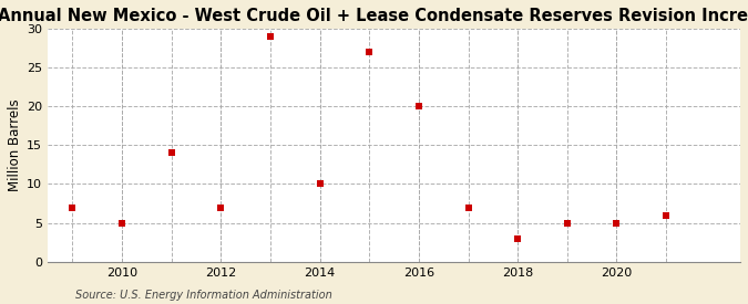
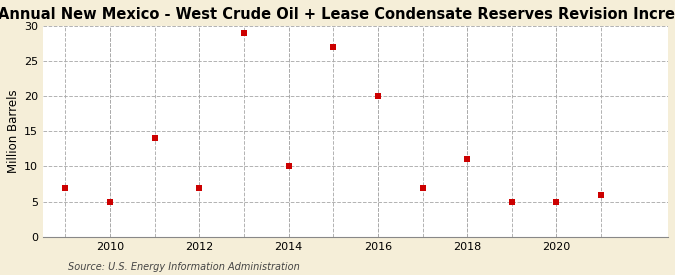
2018: 3 -> 11
